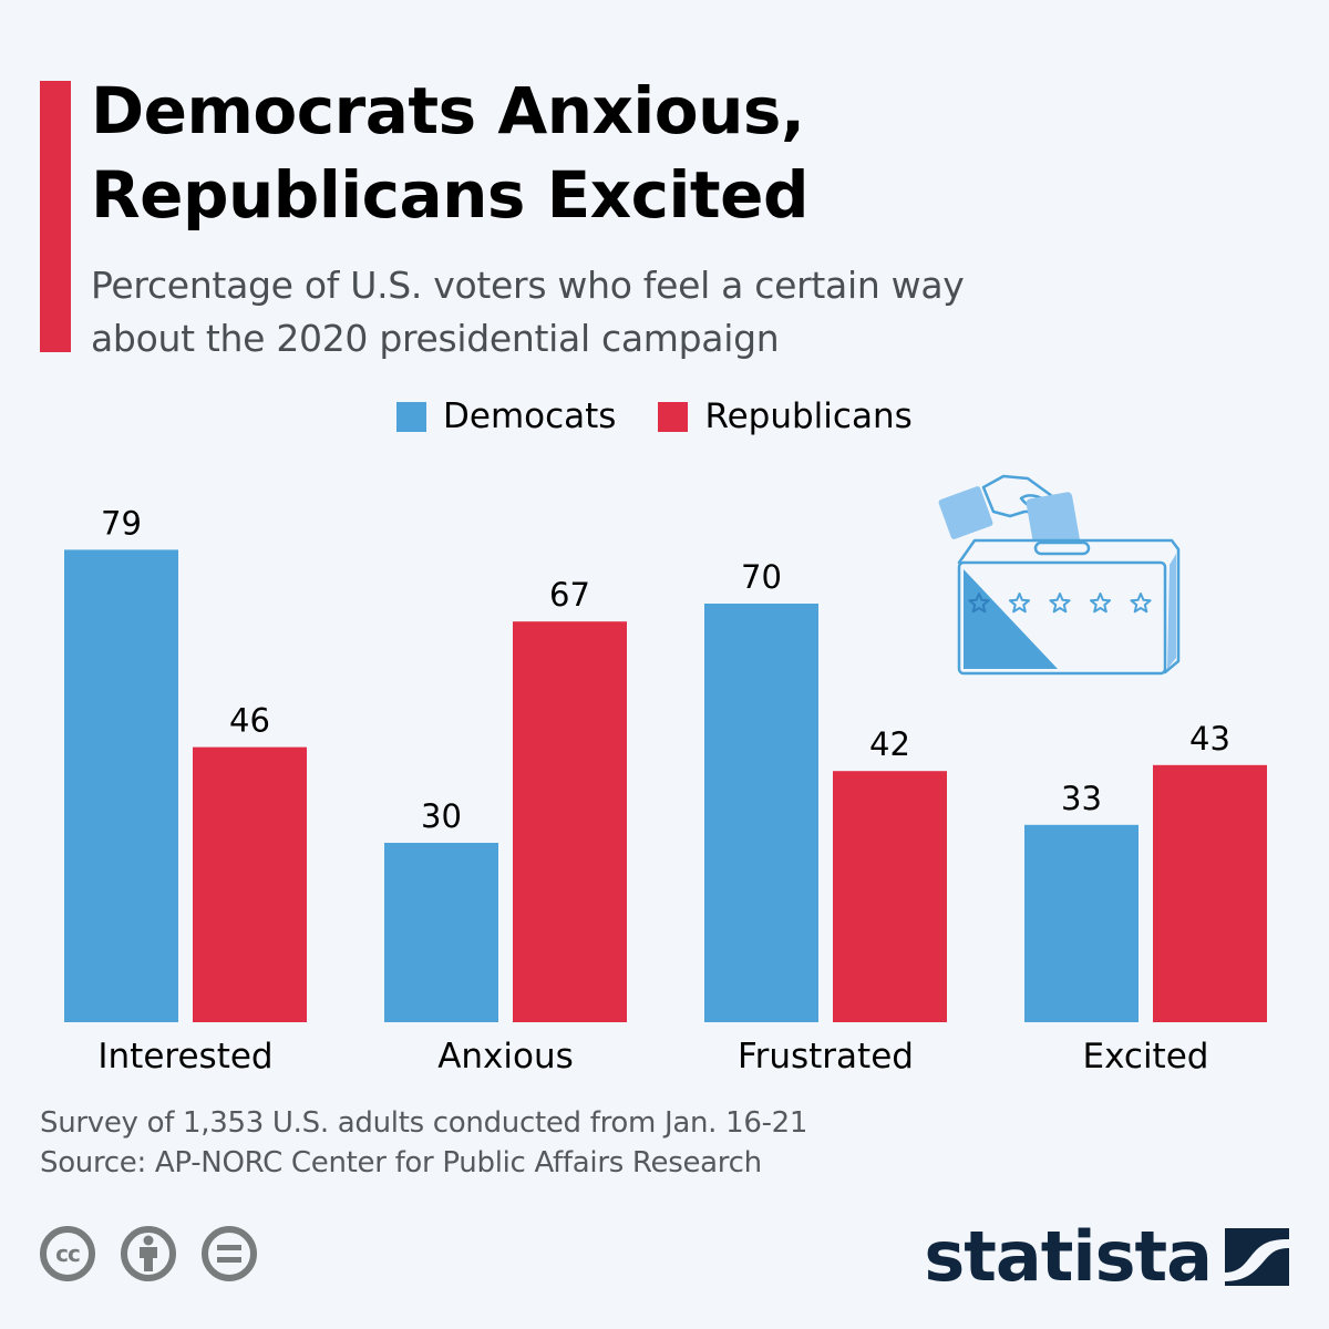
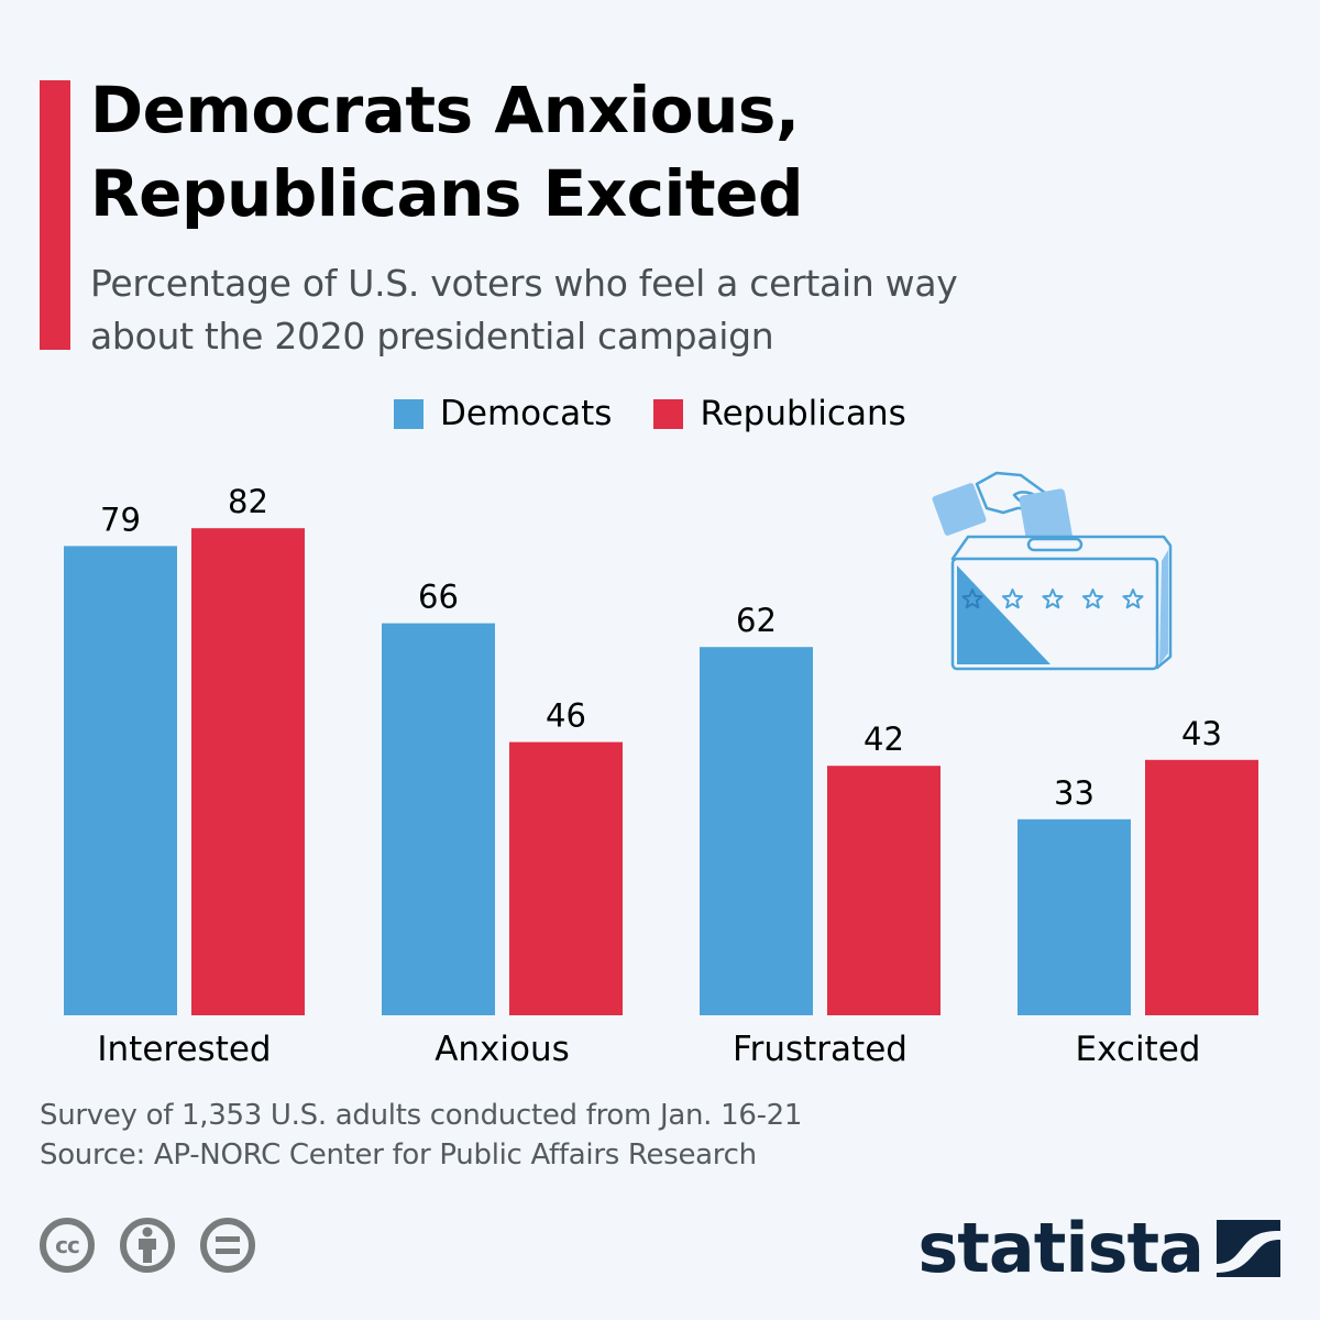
Republicans/Interested: 46 -> 82
Democats/Anxious: 30 -> 66
Republicans/Anxious: 67 -> 46
Democats/Frustrated: 70 -> 62
